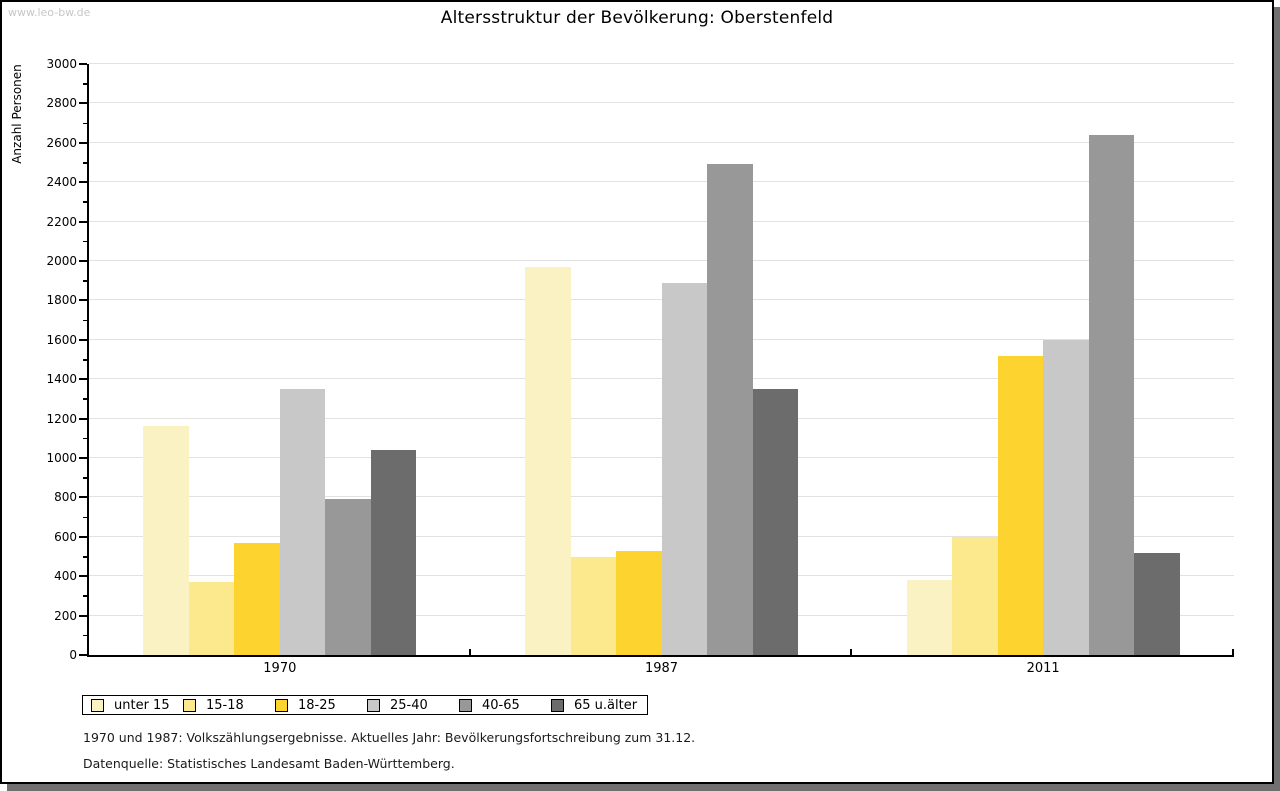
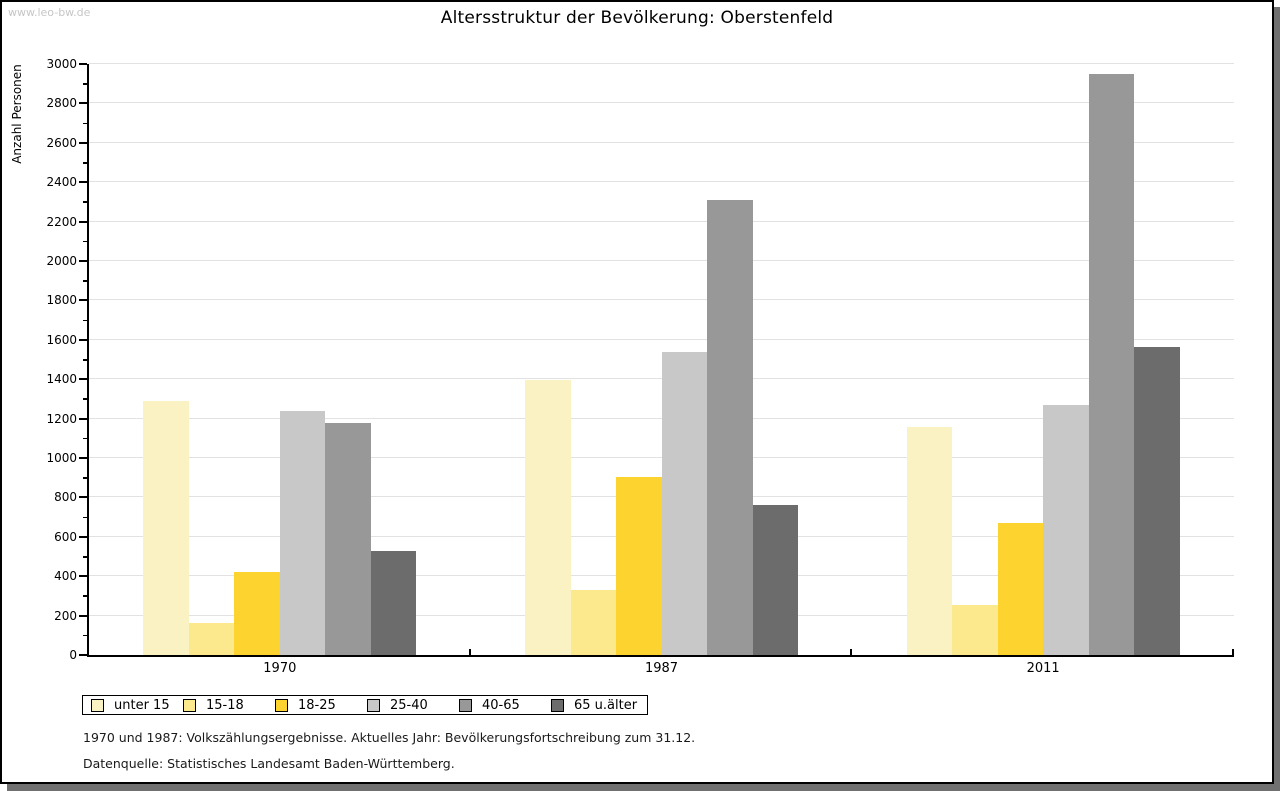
unter 15/1970: 1160 -> 1290
15-18/1970: 370 -> 160
18-25/1970: 570 -> 420
25-40/1970: 1350 -> 1240
40-65/1970: 790 -> 1180
65 u.älter/1970: 1040 -> 530
unter 15/1987: 1970 -> 1400
15-18/1987: 500 -> 330
18-25/1987: 530 -> 900
25-40/1987: 1890 -> 1540
40-65/1987: 2490 -> 2310
65 u.älter/1987: 1350 -> 760
unter 15/2011: 380 -> 1160
15-18/2011: 600 -> 260
18-25/2011: 1520 -> 670
25-40/2011: 1600 -> 1270
40-65/2011: 2640 -> 2950
65 u.älter/2011: 520 -> 1560
